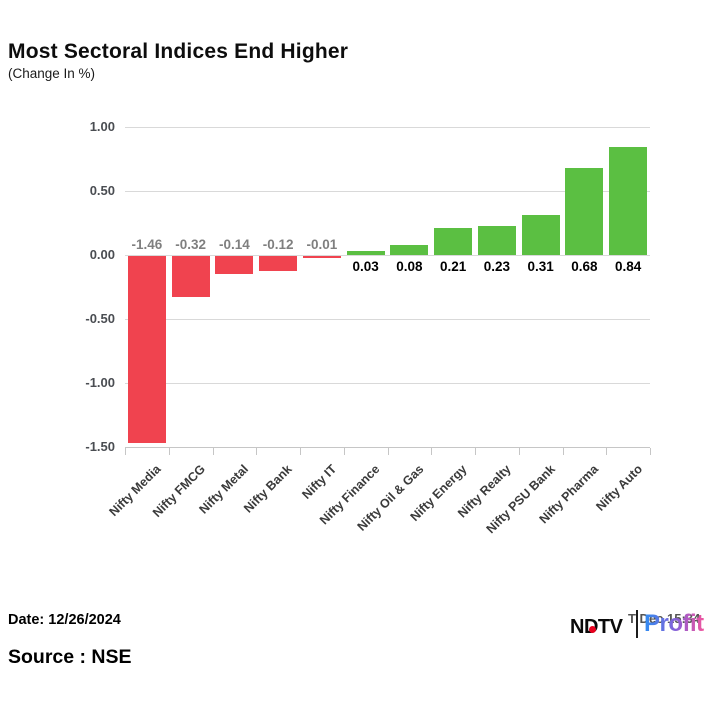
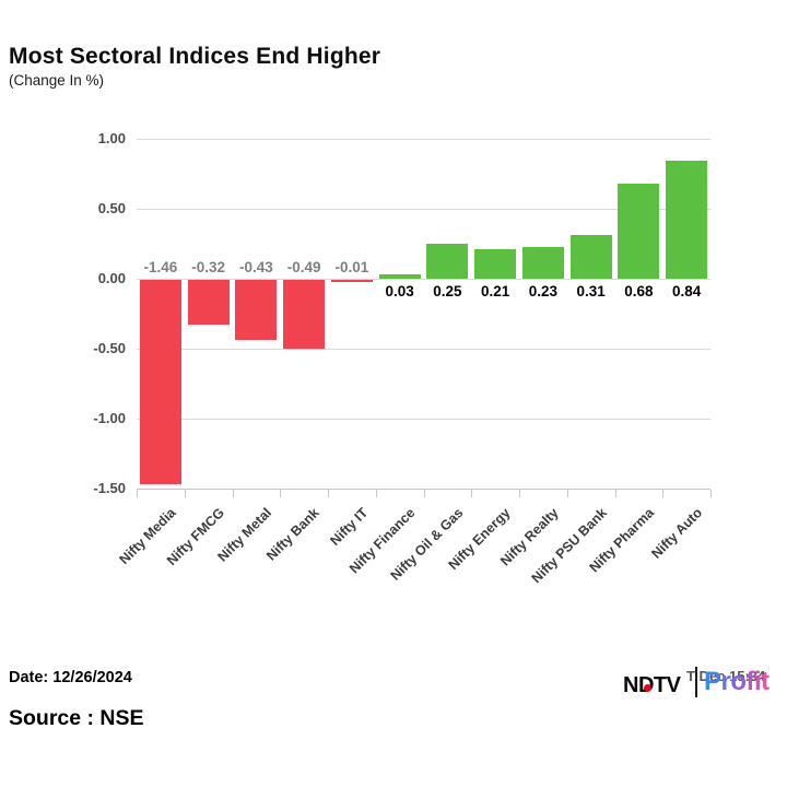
Nifty Metal: -0.14 -> -0.43
Nifty Bank: -0.12 -> -0.49
Nifty Oil & Gas: 0.08 -> 0.25
